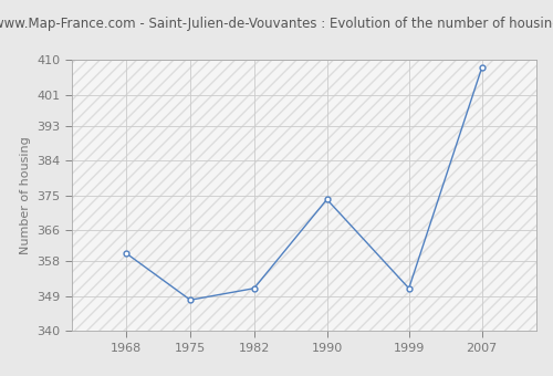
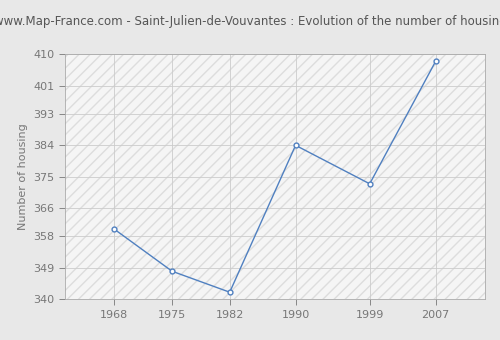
1982: 351 -> 342
1990: 374 -> 384
1999: 351 -> 373
